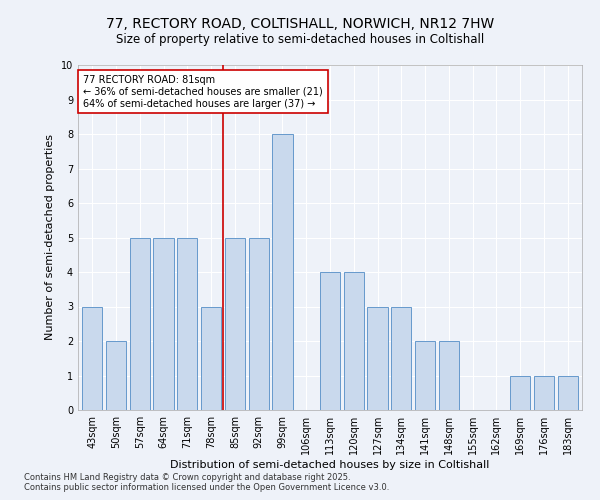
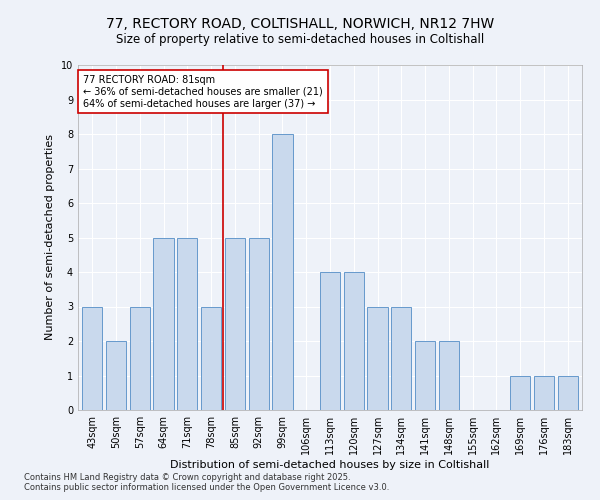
57sqm: 5 -> 3
